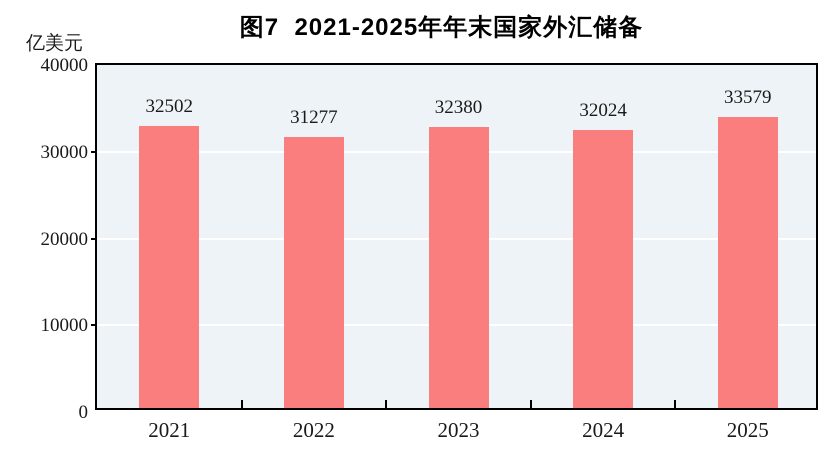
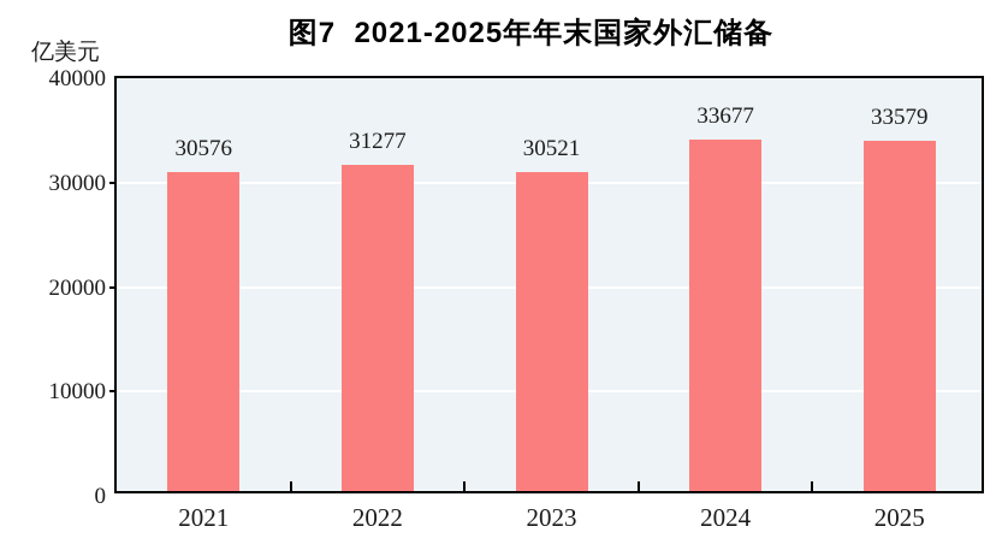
2021: 32502 -> 30576
2023: 32380 -> 30521
2024: 32024 -> 33677
